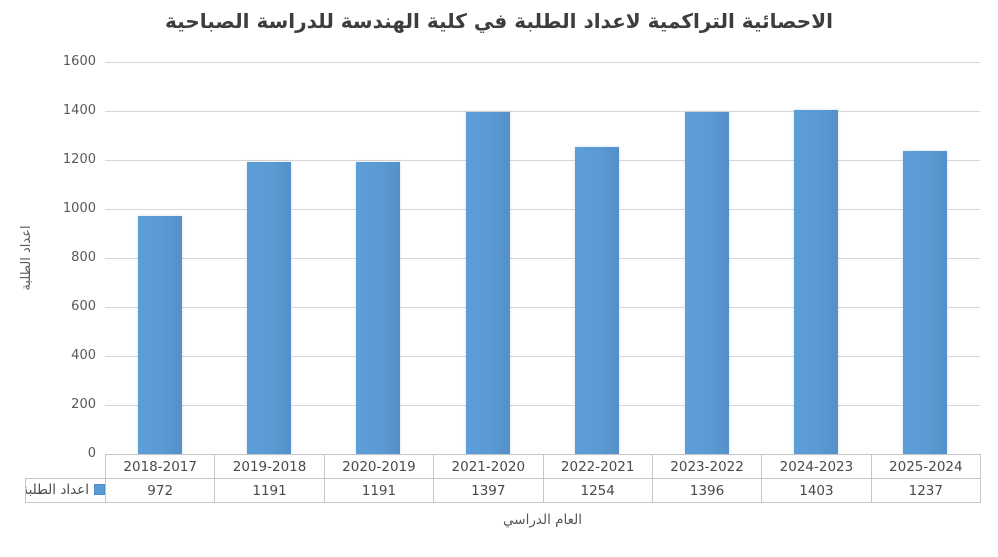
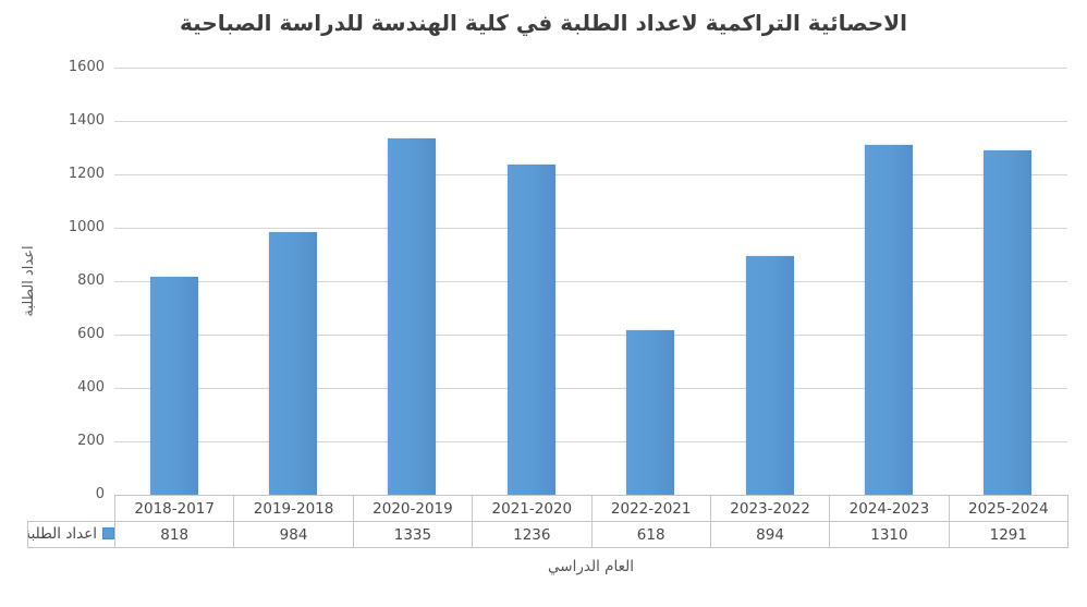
2018-2017: 972 -> 818
2019-2018: 1191 -> 984
2020-2019: 1191 -> 1335
2021-2020: 1397 -> 1236
2022-2021: 1254 -> 618
2023-2022: 1396 -> 894
2024-2023: 1403 -> 1310
2025-2024: 1237 -> 1291
